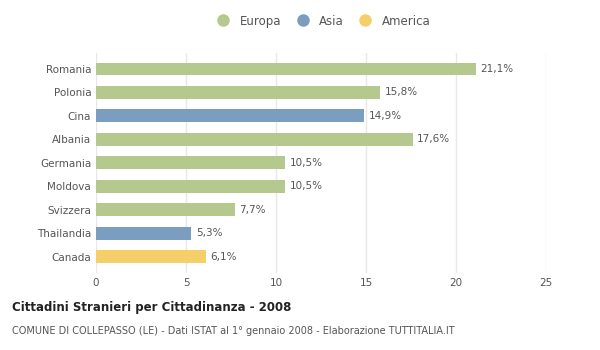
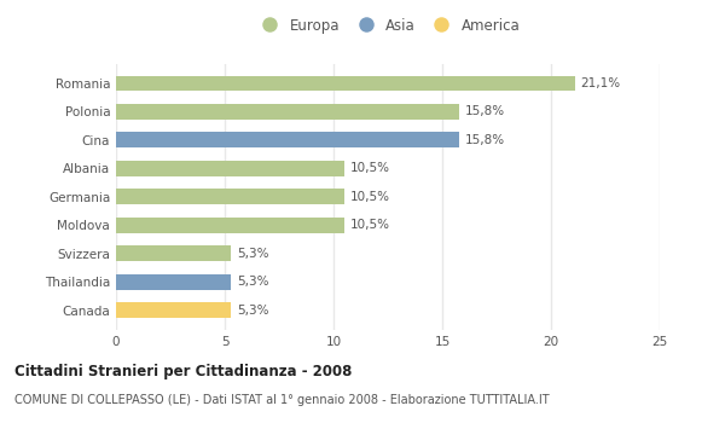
Cina: 14,9% -> 15,8%
Albania: 17,6% -> 10,5%
Svizzera: 7,7% -> 5,3%
Canada: 6,1% -> 5,3%
